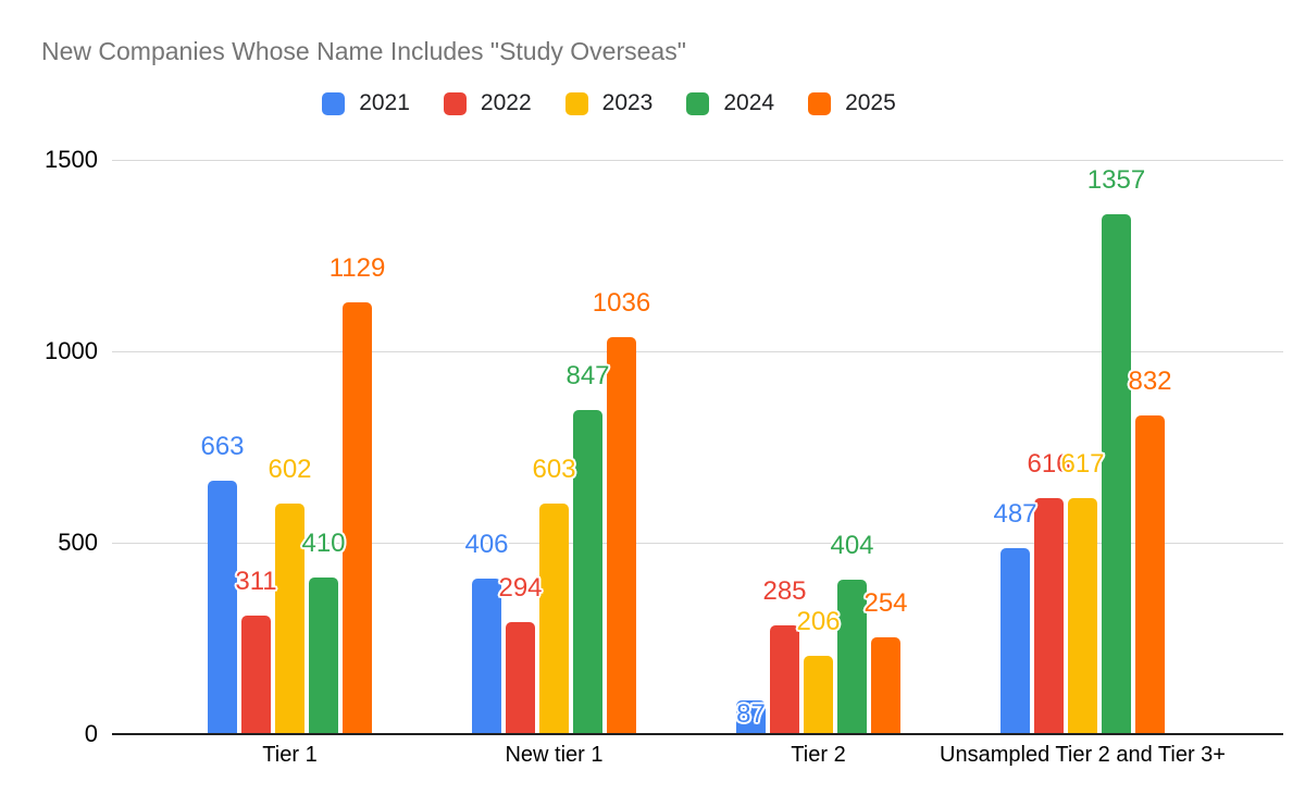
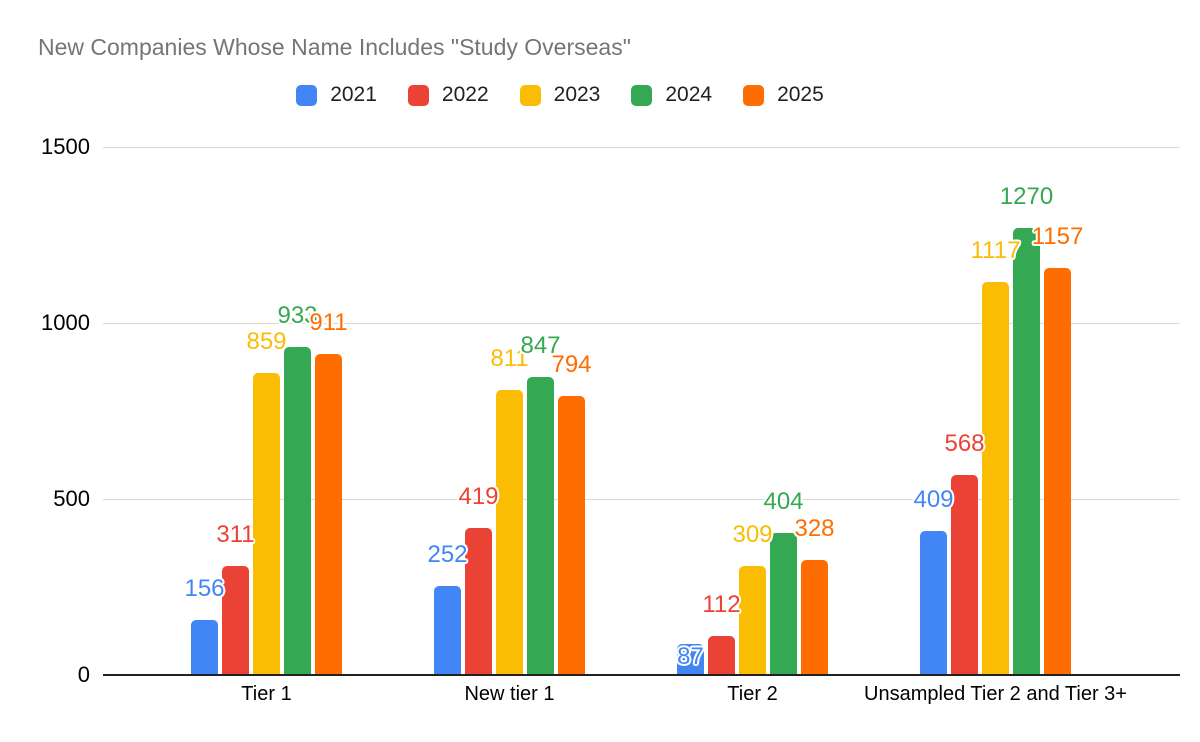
2021/Tier 1: 663 -> 156
2023/Tier 1: 602 -> 859
2024/Tier 1: 410 -> 933
2025/Tier 1: 1129 -> 911
2021/New tier 1: 406 -> 252
2022/New tier 1: 294 -> 419
2023/New tier 1: 603 -> 811
2025/New tier 1: 1036 -> 794
2022/Tier 2: 285 -> 112
2023/Tier 2: 206 -> 309
2025/Tier 2: 254 -> 328
2021/Unsampled Tier 2 and Tier 3+: 487 -> 409
2022/Unsampled Tier 2 and Tier 3+: 616 -> 568
2023/Unsampled Tier 2 and Tier 3+: 617 -> 1117
2024/Unsampled Tier 2 and Tier 3+: 1357 -> 1270
2025/Unsampled Tier 2 and Tier 3+: 832 -> 1157
